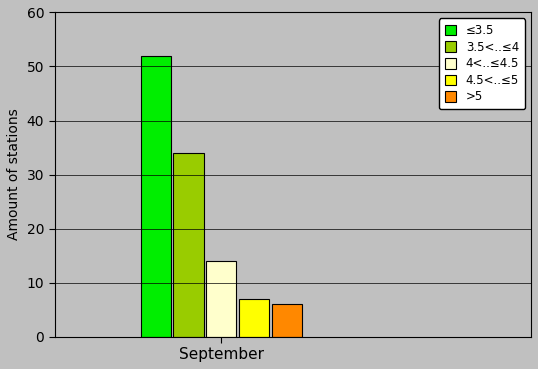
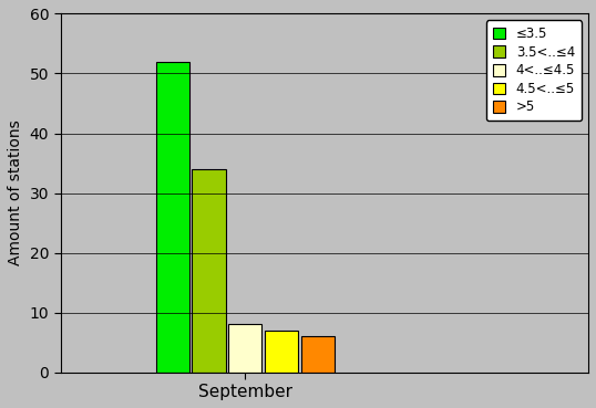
September: 14 -> 8
